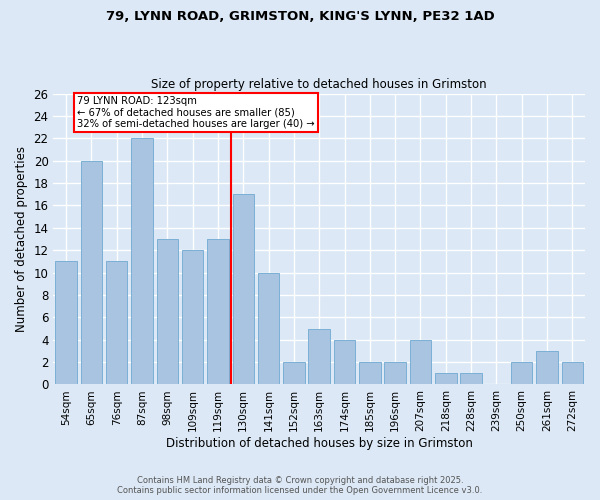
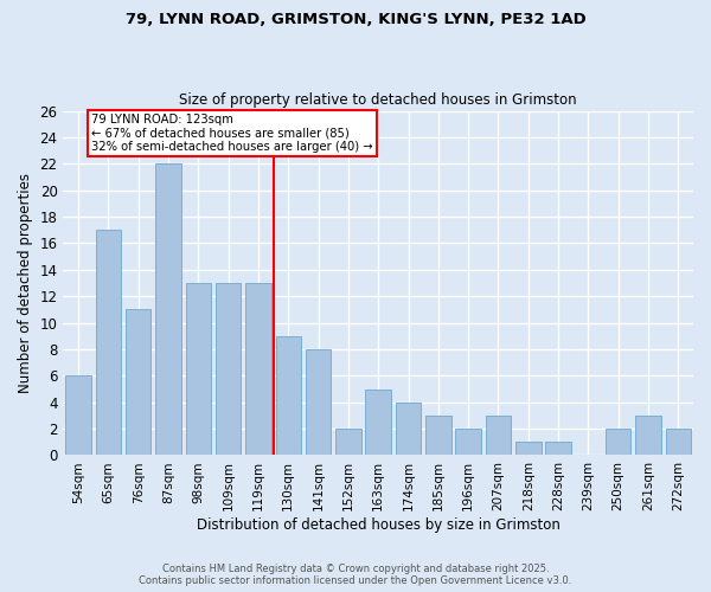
54sqm: 11 -> 6
65sqm: 20 -> 17
109sqm: 12 -> 13
130sqm: 17 -> 9
141sqm: 10 -> 8
185sqm: 2 -> 3
207sqm: 4 -> 3
